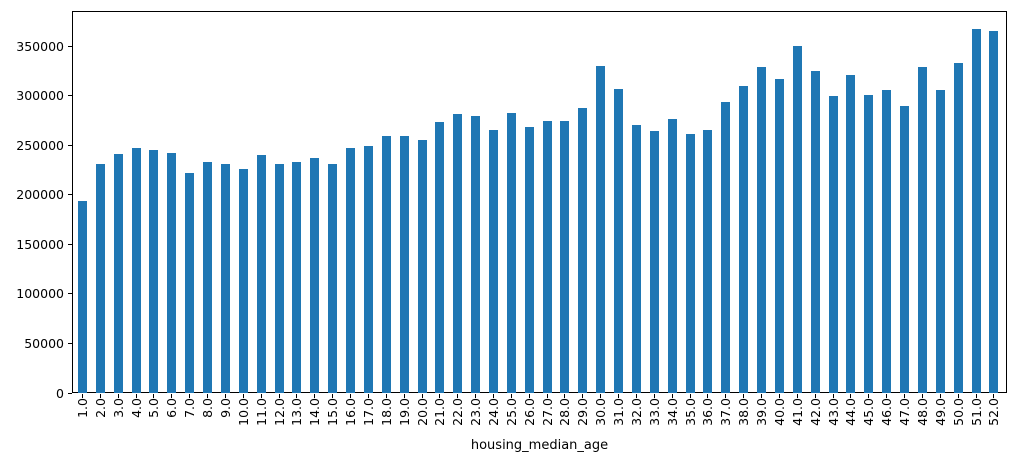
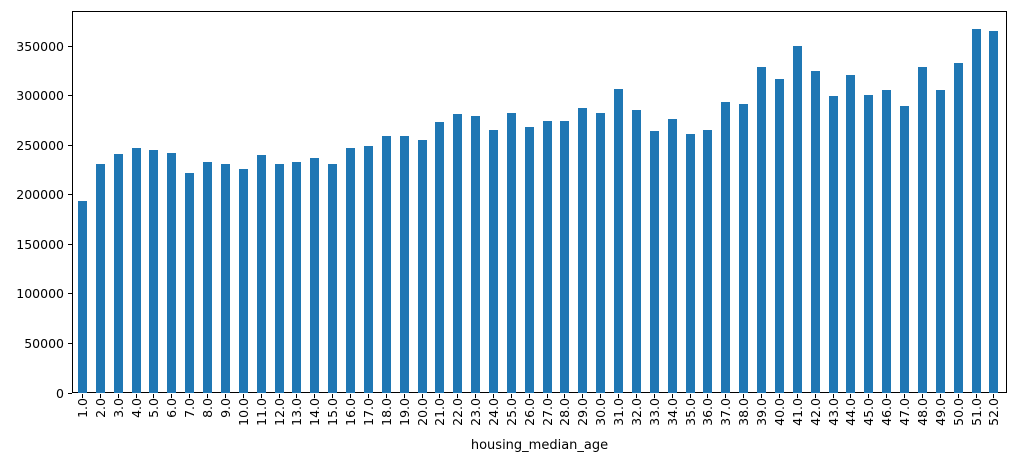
30.0: 330000 -> 280000
32.0: 270000 -> 280000
38.0: 310000 -> 290000
